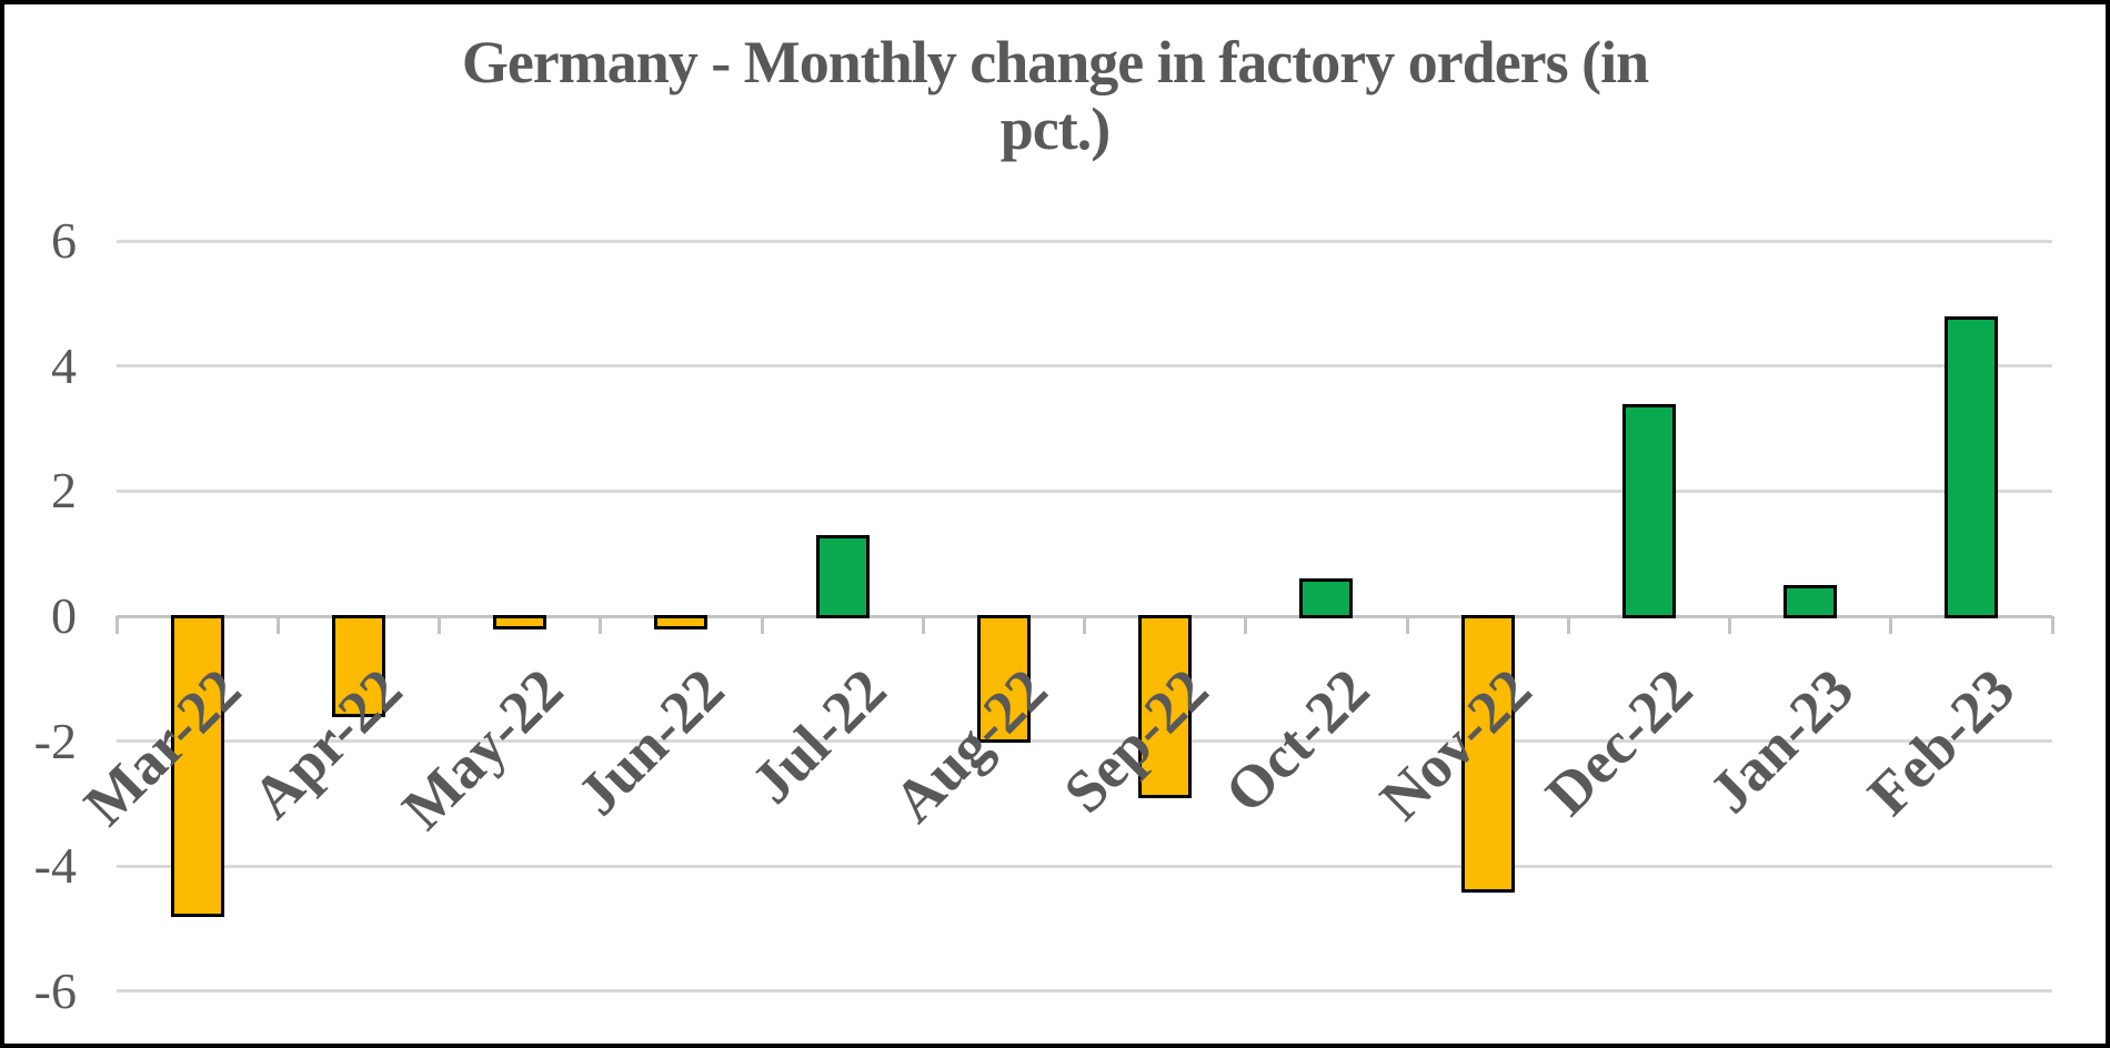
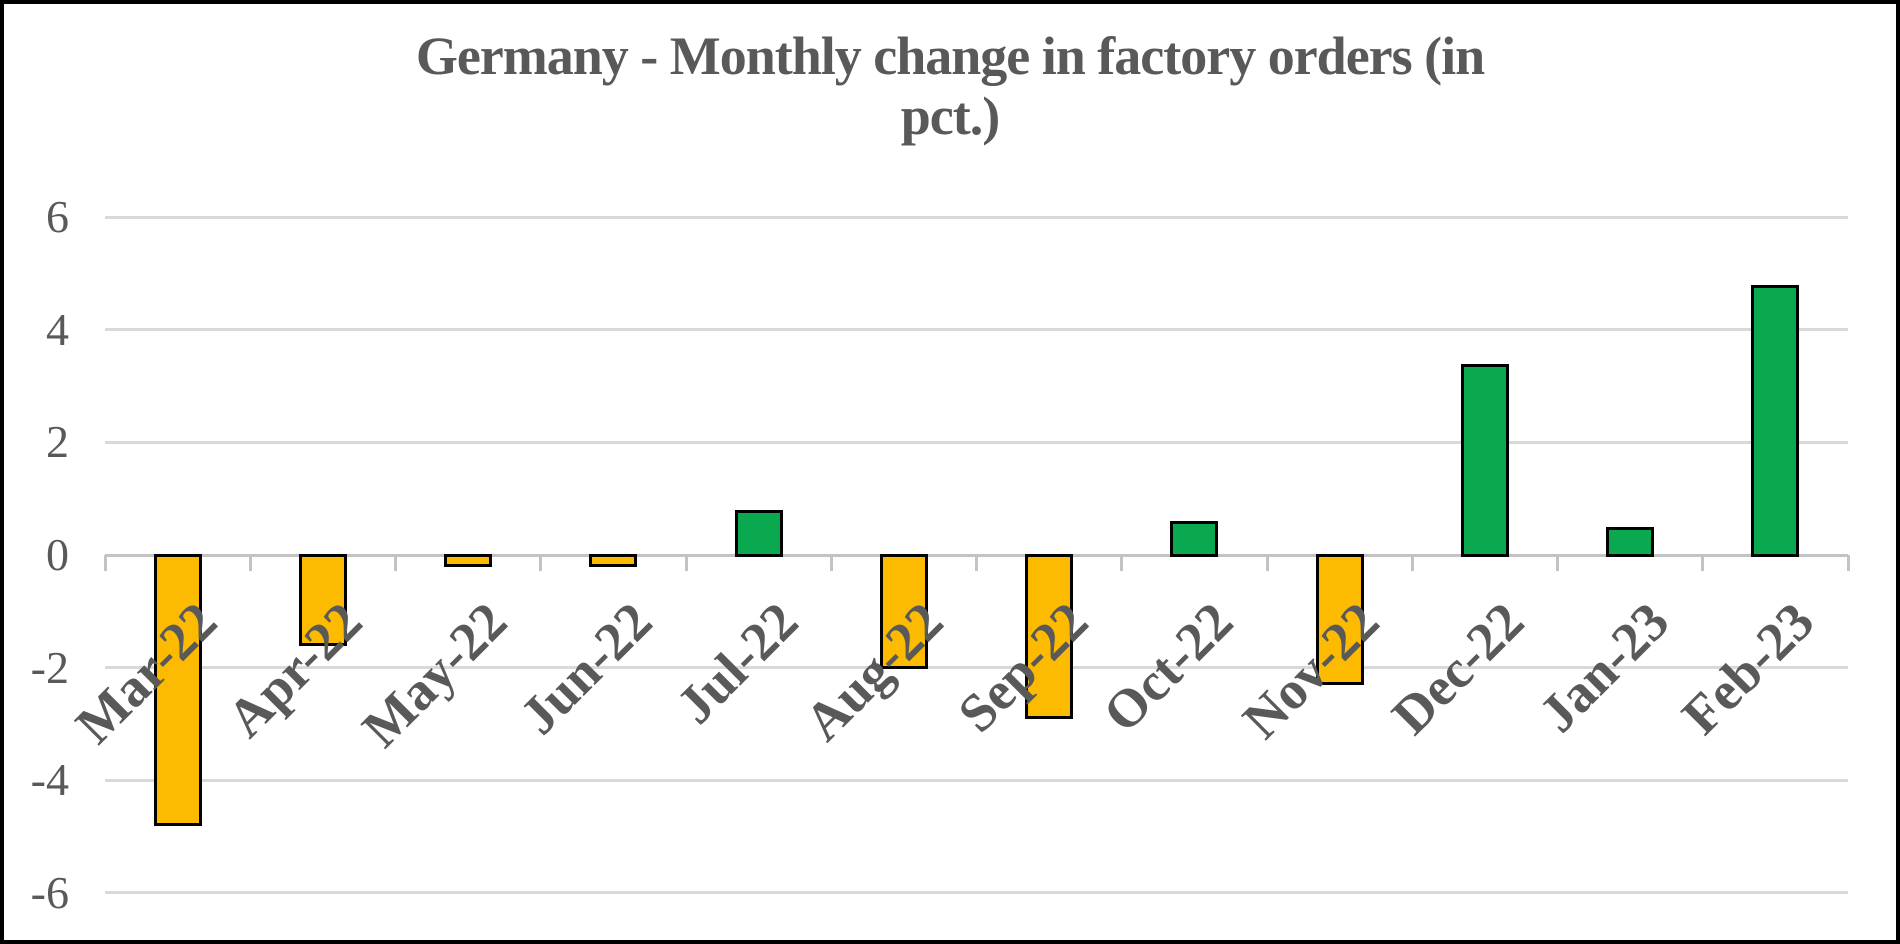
Jul-22: 1.3 -> 0.8
Nov-22: -4.4 -> -2.3
